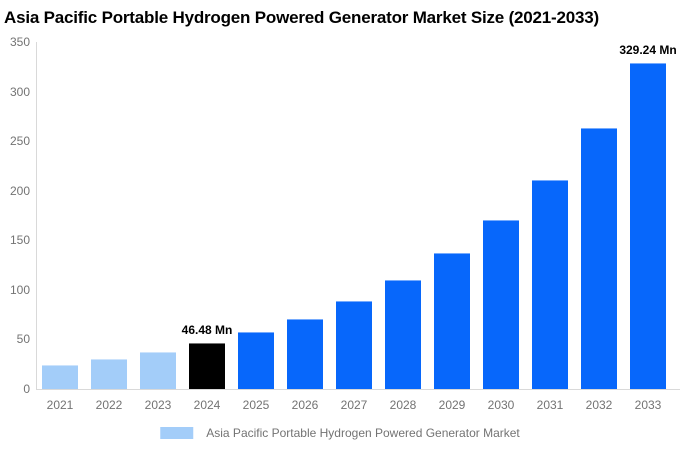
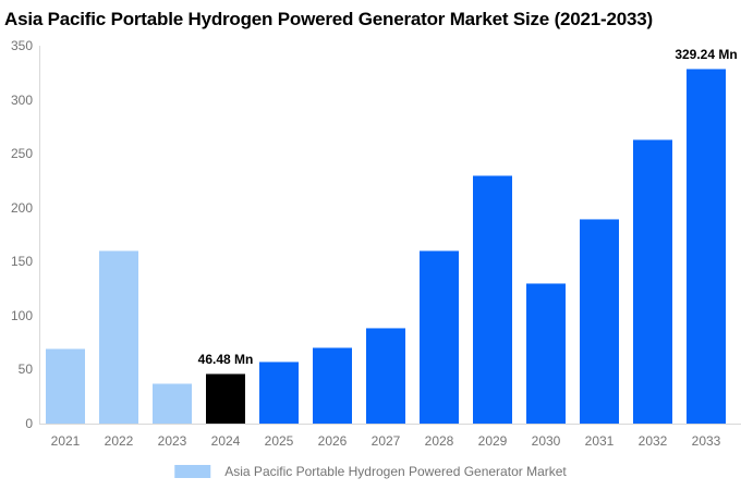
2021: 20 -> 70
2022: 30 -> 160
2028: 110 -> 160
2029: 140 -> 230
2030: 170 -> 130
2031: 210 -> 190
